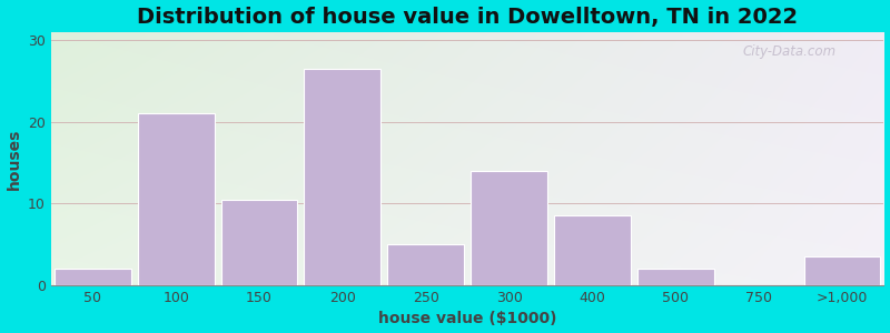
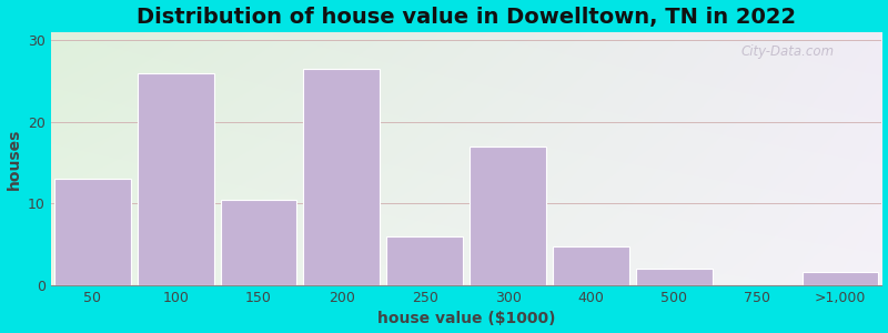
50: 2.0 -> 13.0
100: 21.0 -> 26.0
250: 5.0 -> 6.0
300: 14.0 -> 17.0
400: 8.5 -> 4.8
>1,000: 3.5 -> 1.6
